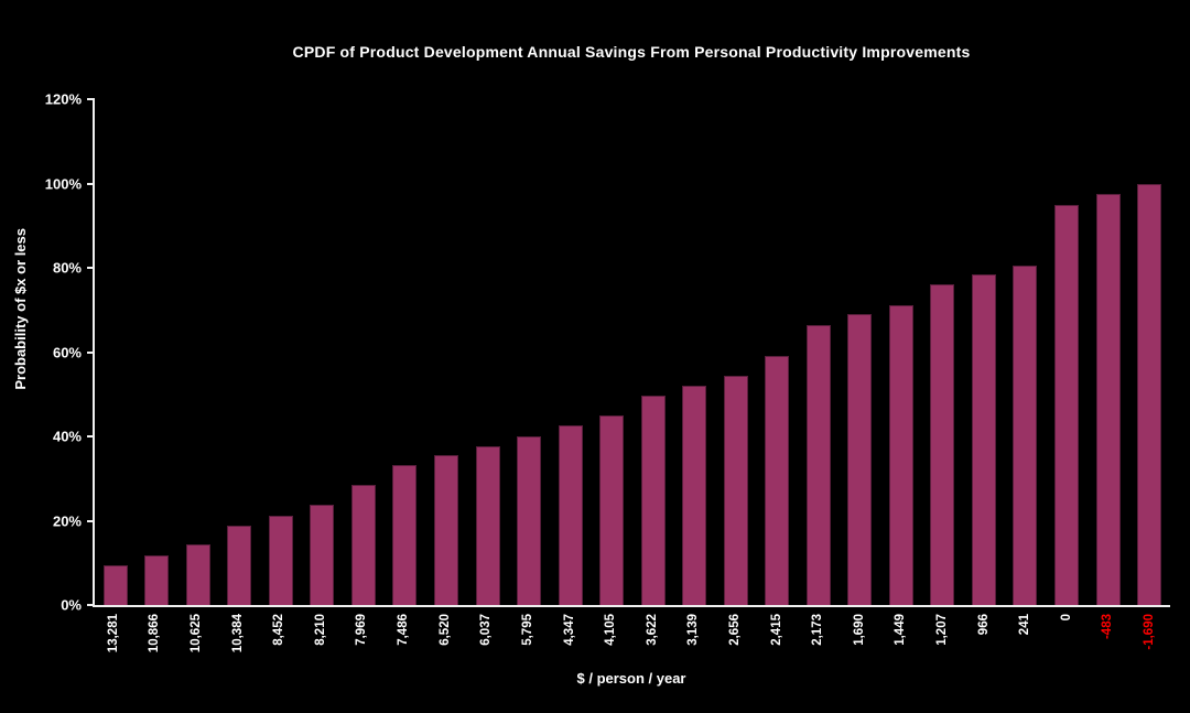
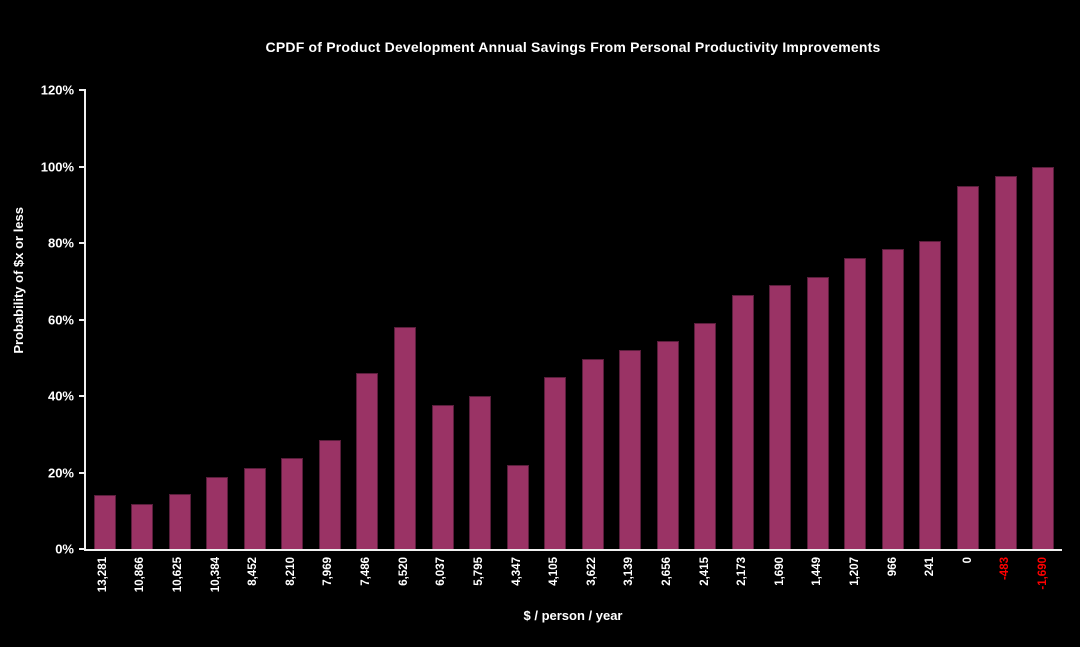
13,281: 10% -> 14%
7,486: 33% -> 46%
6,520: 36% -> 58%
4,347: 42% -> 22%
